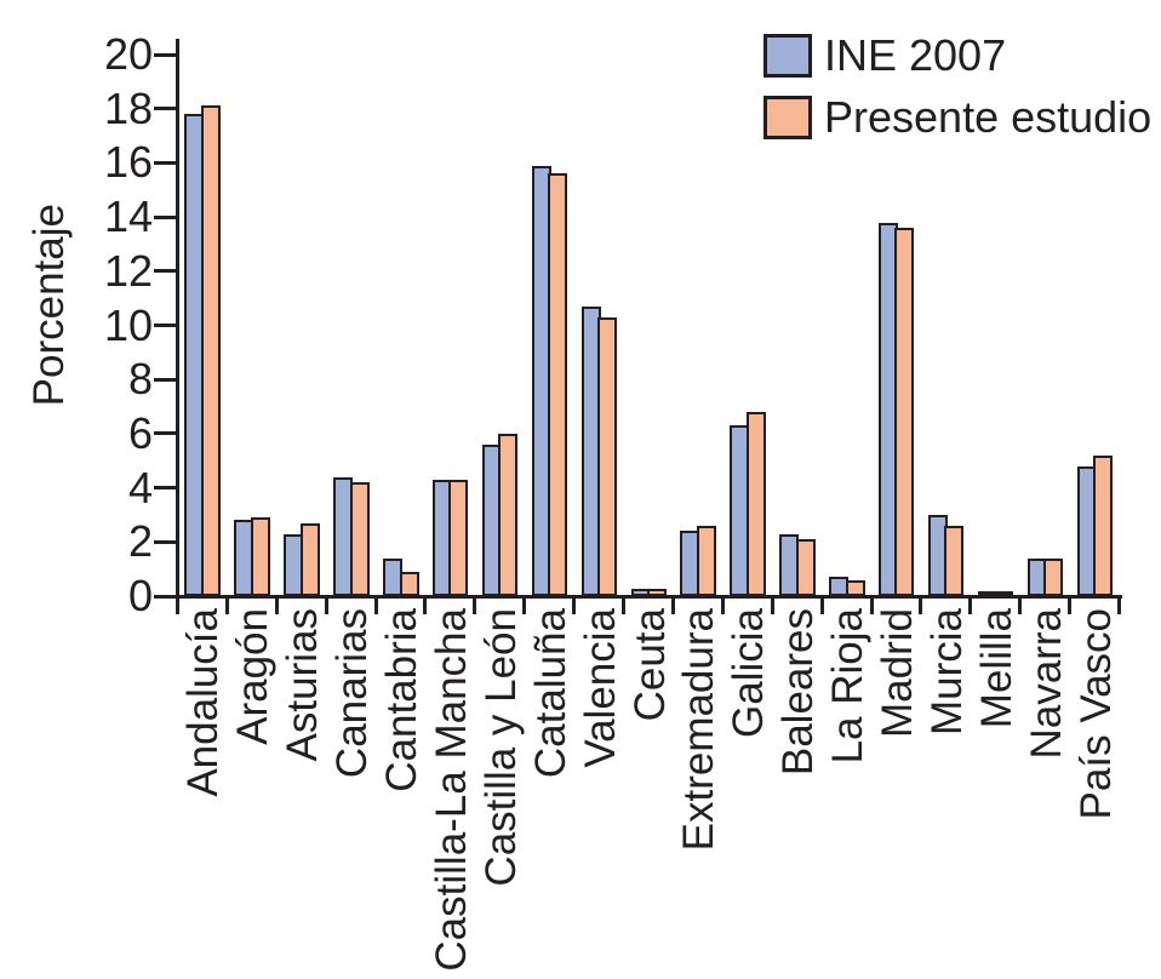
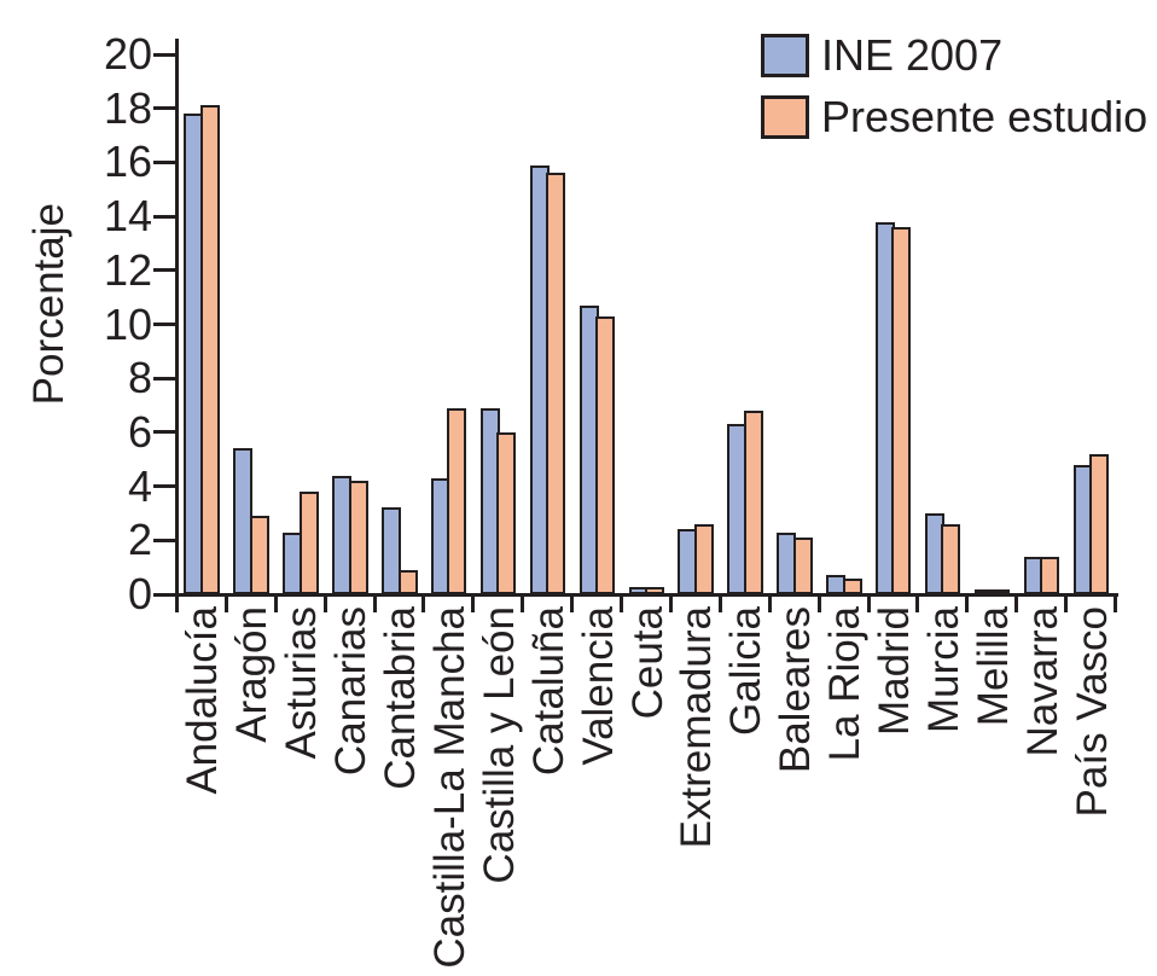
INE 2007/Aragón: 2.8 -> 5.4
Presente estudio/Asturias: 2.7 -> 3.8
INE 2007/Cantabria: 1.4 -> 3.2
Presente estudio/Castilla-La Mancha: 4.3 -> 6.9
INE 2007/Castilla y León: 5.6 -> 6.9
